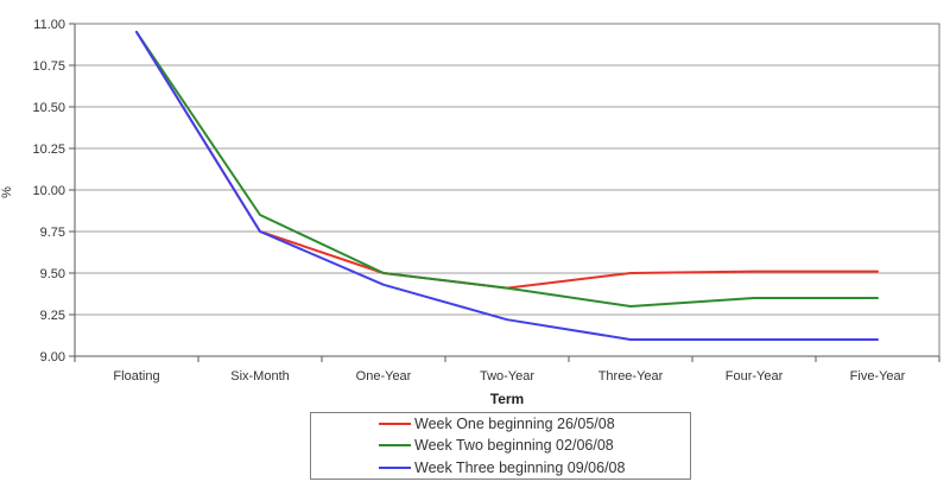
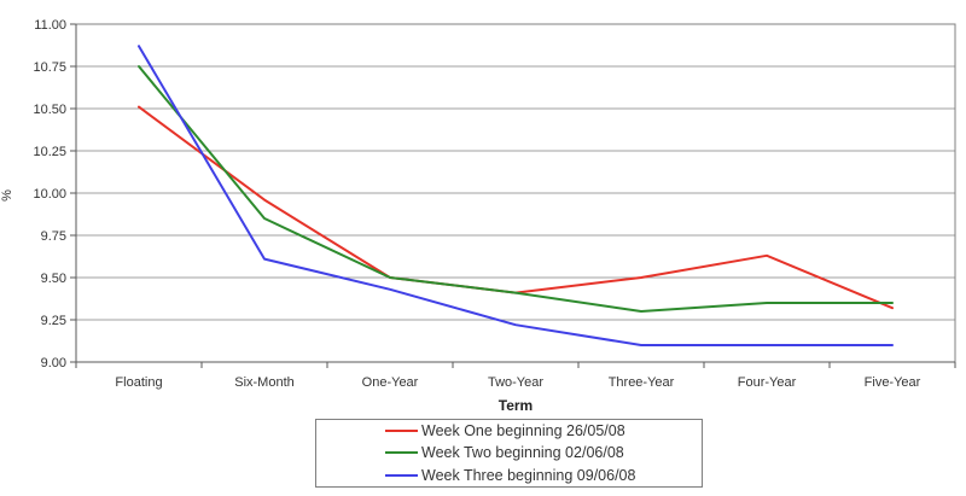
Week One beginning 26/05/08/Floating: 10.95 -> 10.51
Week Two beginning 02/06/08/Floating: 10.95 -> 10.75
Week Three beginning 09/06/08/Floating: 10.95 -> 10.87
Week One beginning 26/05/08/Six-Month: 9.75 -> 9.96
Week Three beginning 09/06/08/Six-Month: 9.75 -> 9.61
Week One beginning 26/05/08/Four-Year: 9.51 -> 9.63
Week One beginning 26/05/08/Five-Year: 9.51 -> 9.32
